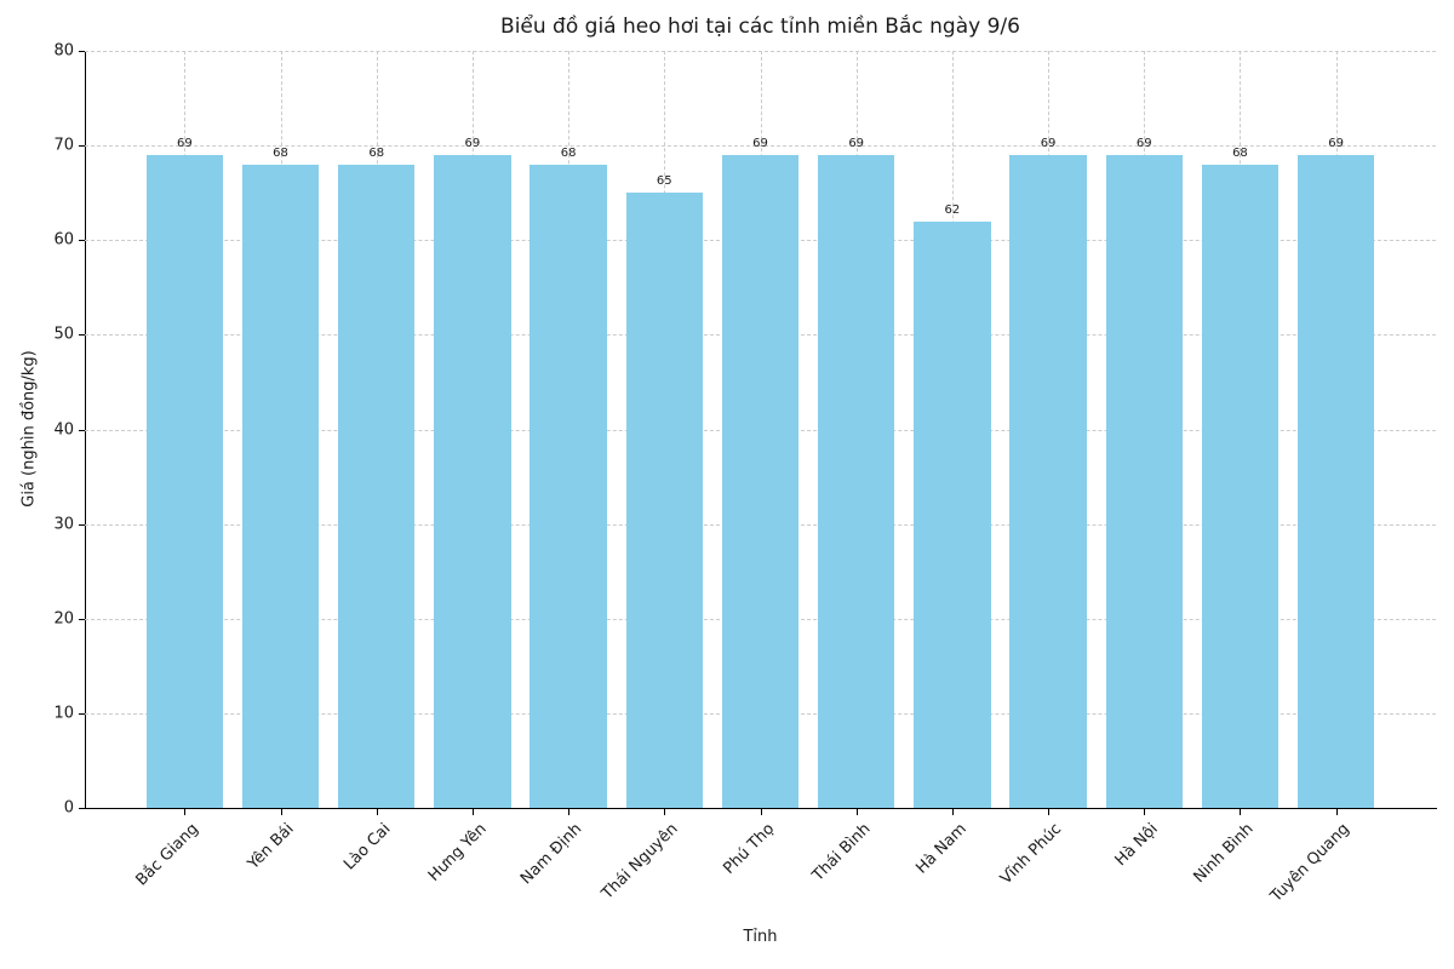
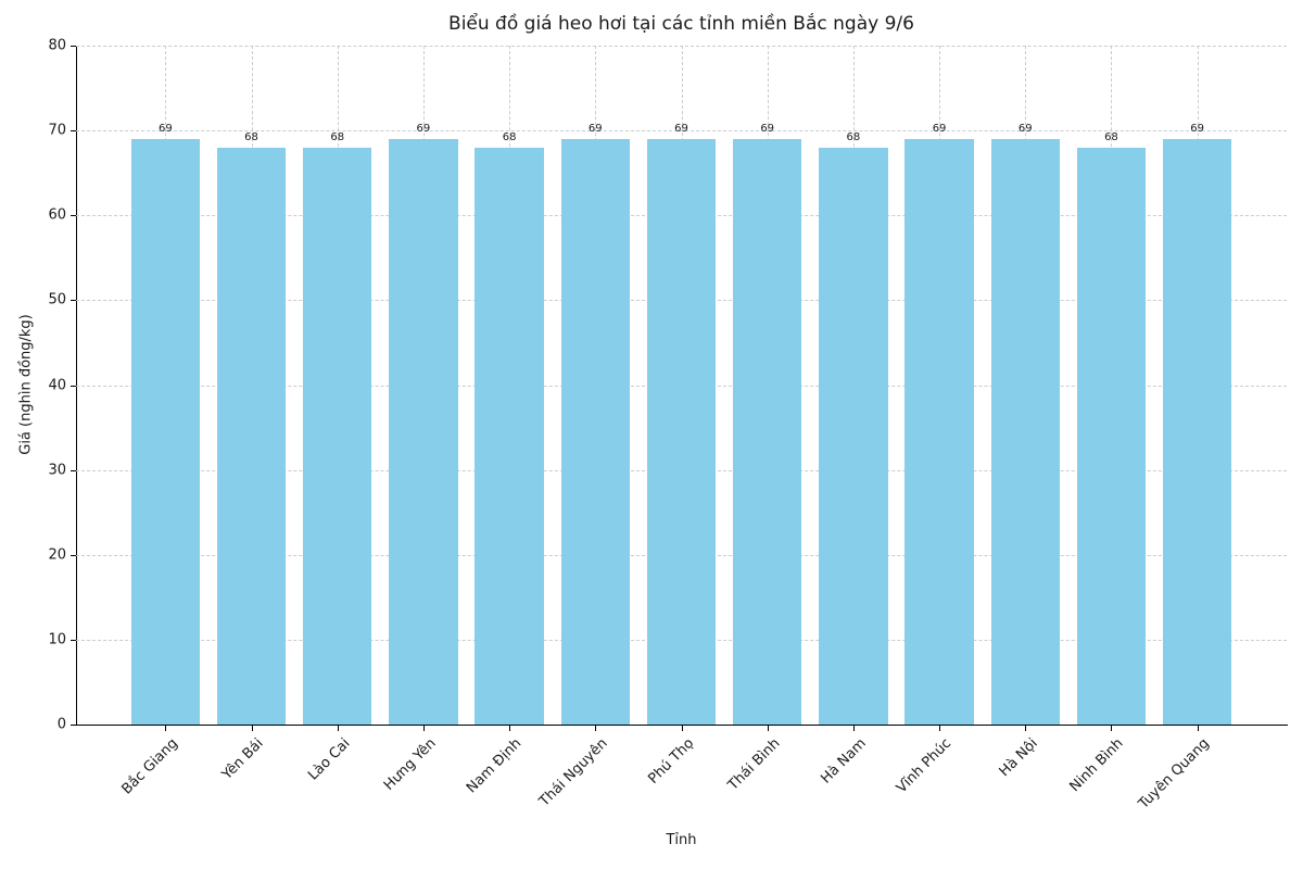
Thái Nguyên: 65 -> 69
Hà Nam: 62 -> 68
